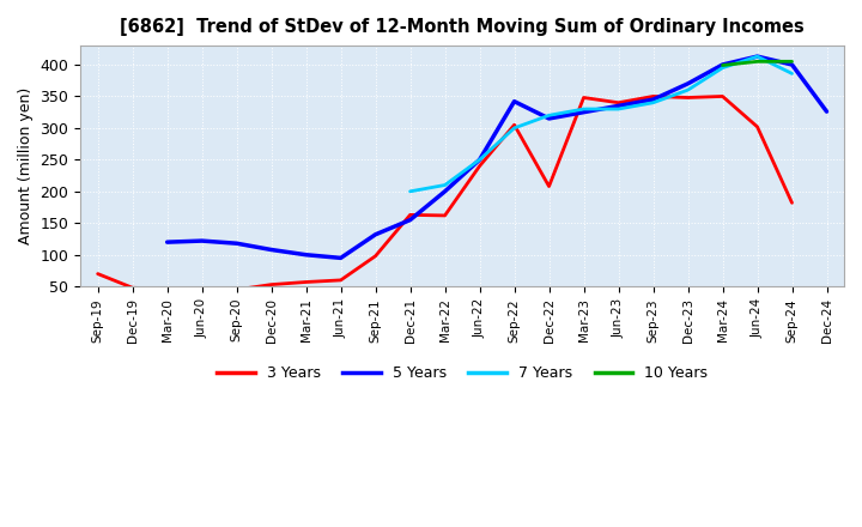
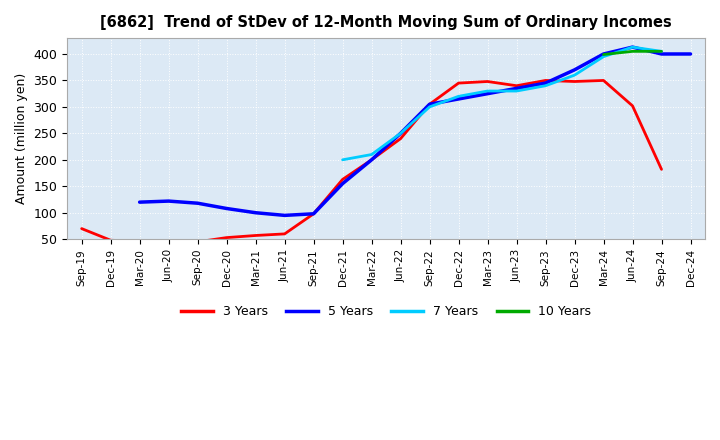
5 Years/Sep-21: 132 -> 98
3 Years/Mar-22: 162 -> 200
5 Years/Sep-22: 342 -> 305
3 Years/Dec-22: 208 -> 345
7 Years/Sep-24: 386 -> 405
5 Years/Dec-24: 326 -> 400
